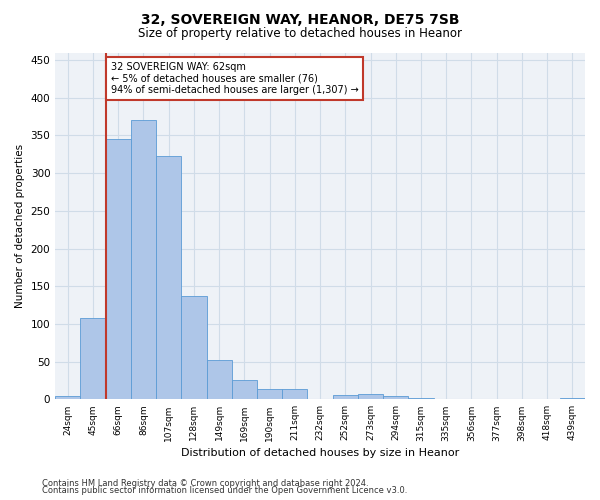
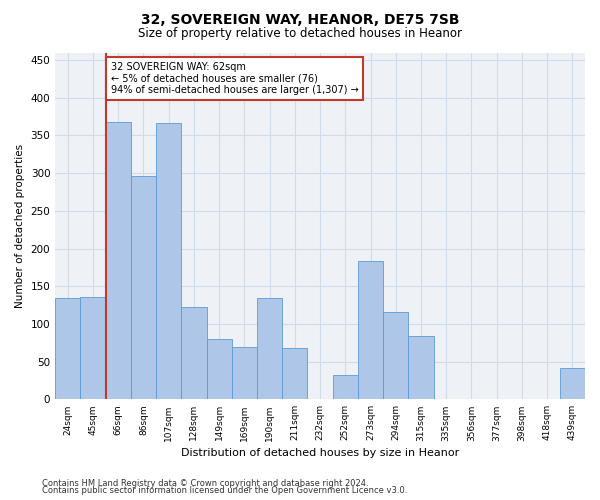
24sqm: 4 -> 134
45sqm: 108 -> 136
66sqm: 345 -> 368
86sqm: 370 -> 296
107sqm: 323 -> 366
128sqm: 137 -> 122
149sqm: 52 -> 80
169sqm: 25 -> 70
190sqm: 14 -> 134
211sqm: 14 -> 68
252sqm: 6 -> 32
273sqm: 7 -> 184
294sqm: 4 -> 116
315sqm: 2 -> 84
439sqm: 2 -> 42
